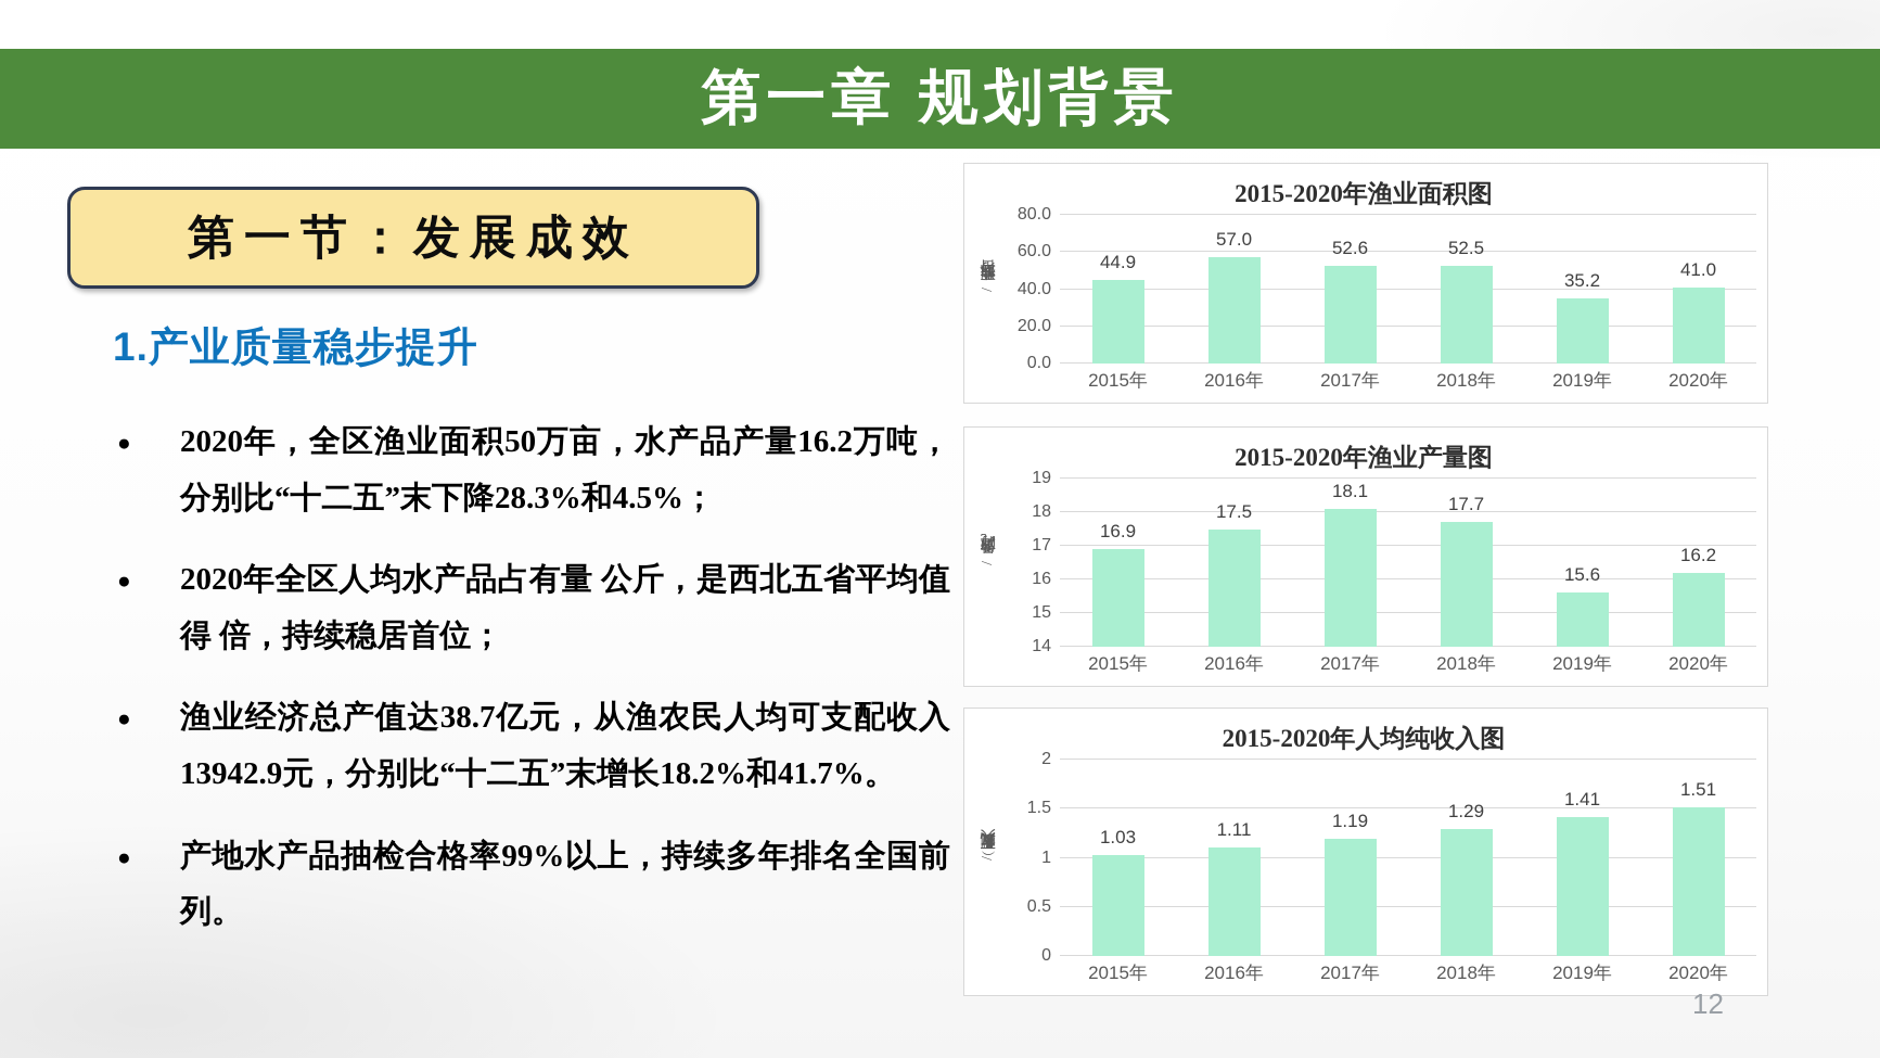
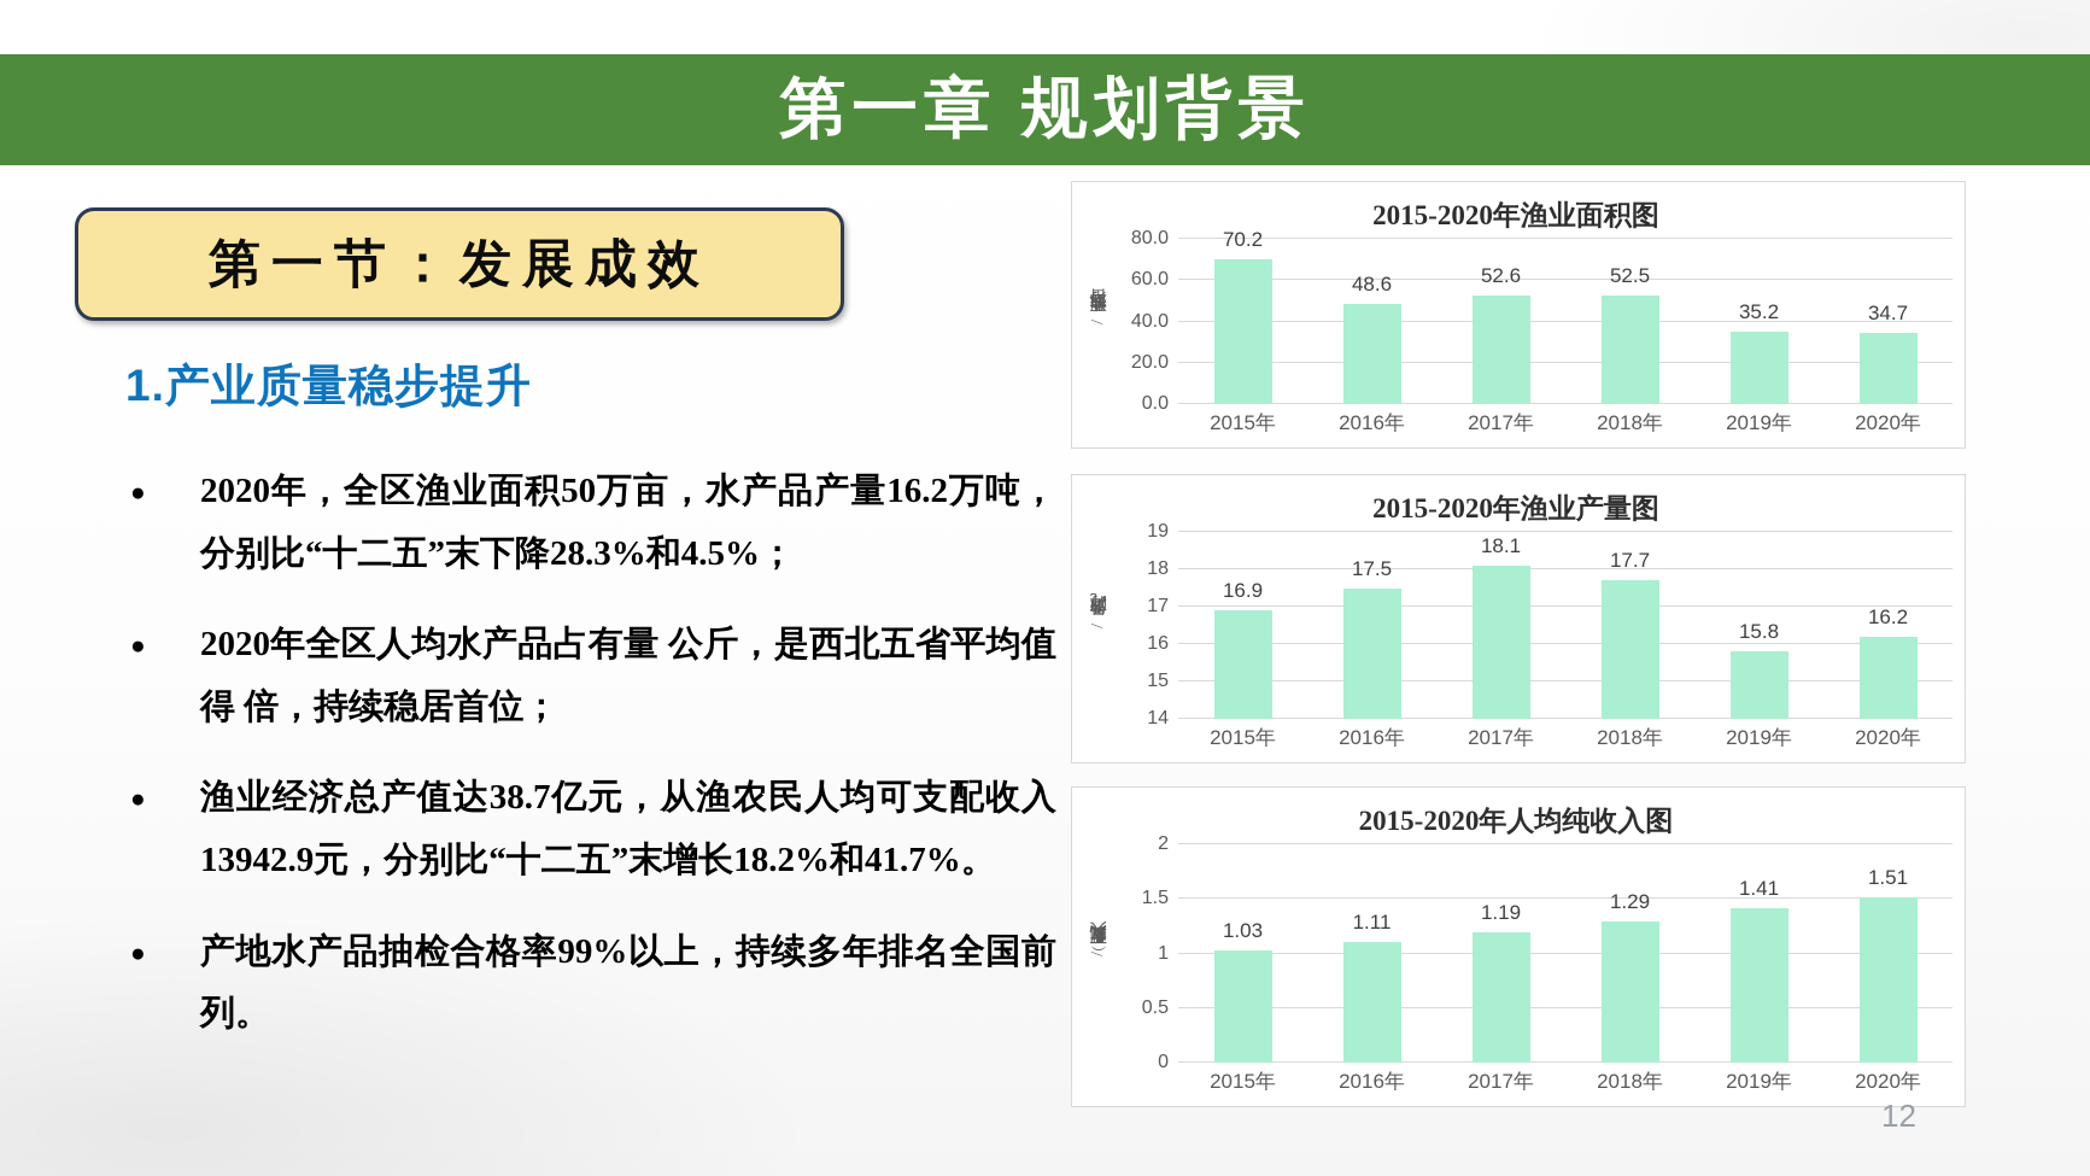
2015-2020年渔业面积图/2015年: 44.9 -> 70.2
2015-2020年渔业面积图/2016年: 57.0 -> 48.6
2015-2020年渔业面积图/2020年: 41.0 -> 34.7
2015-2020年渔业产量图/2019年: 15.6 -> 15.8
